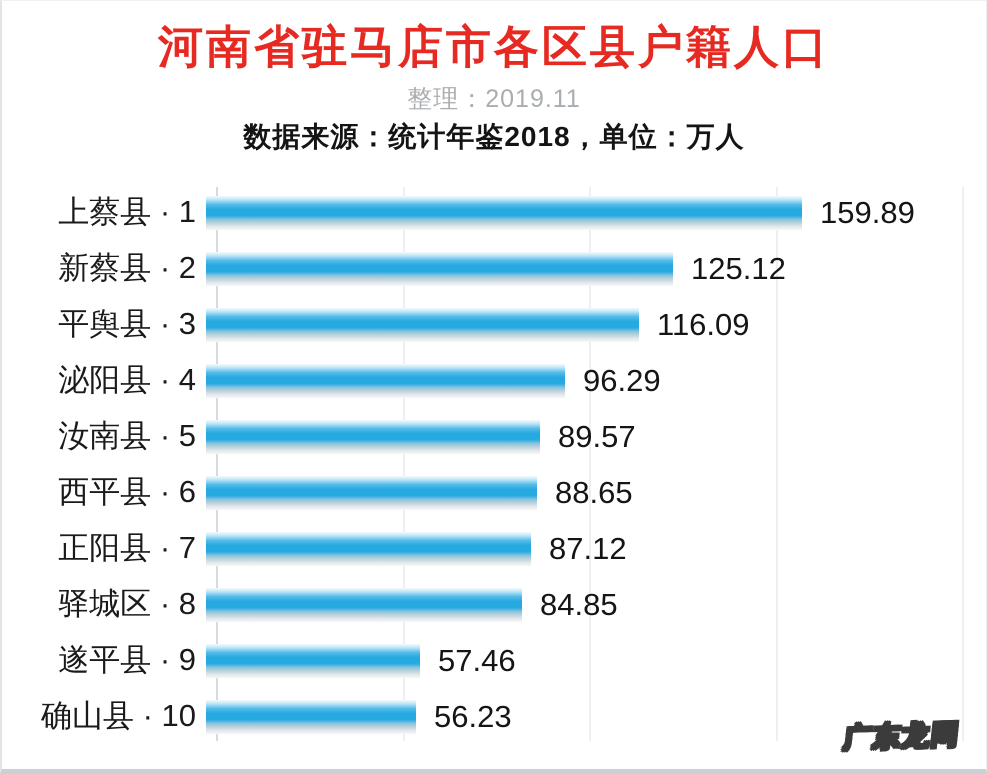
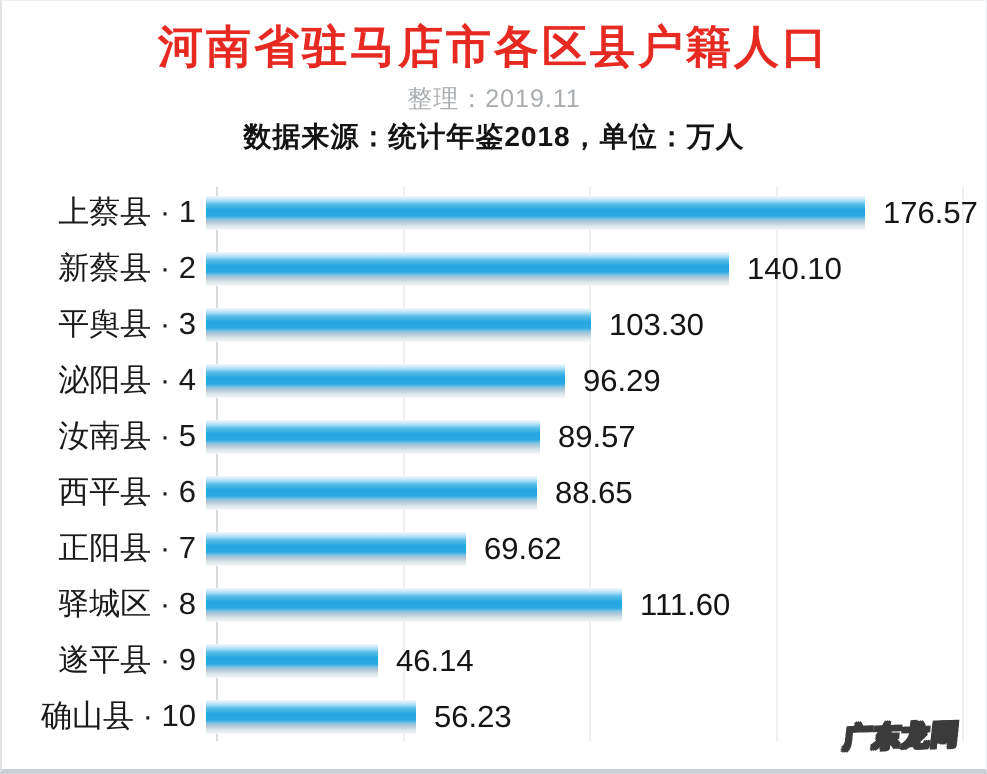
上蔡县 · 1: 159.89 -> 176.57
新蔡县 · 2: 125.12 -> 140.10
平舆县 · 3: 116.09 -> 103.30
正阳县 · 7: 87.12 -> 69.62
驿城区 · 8: 84.85 -> 111.60
遂平县 · 9: 57.46 -> 46.14
